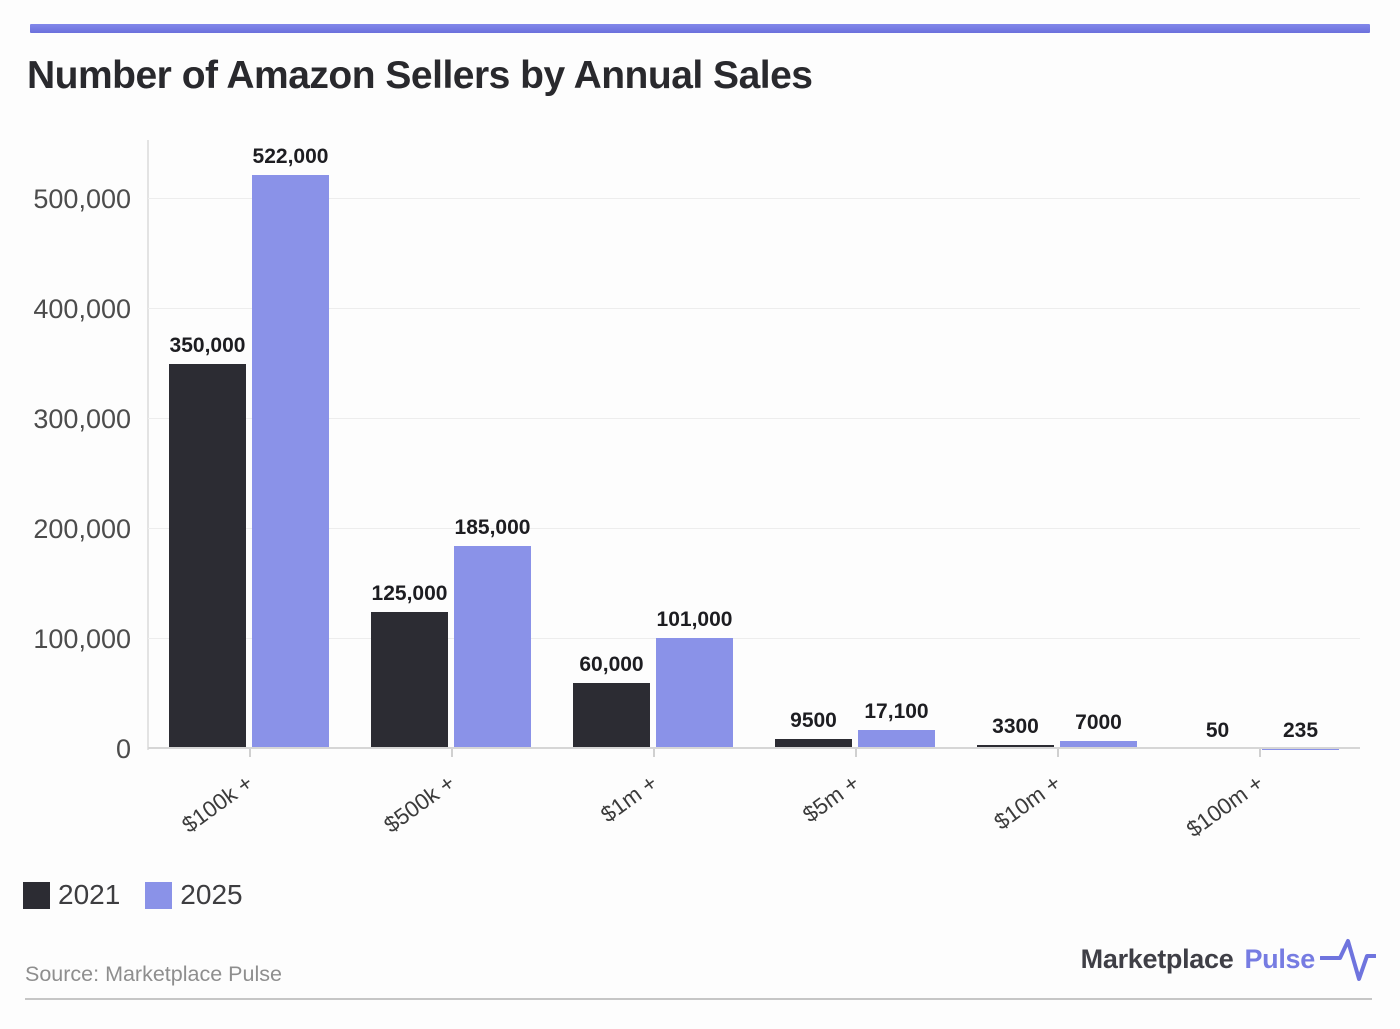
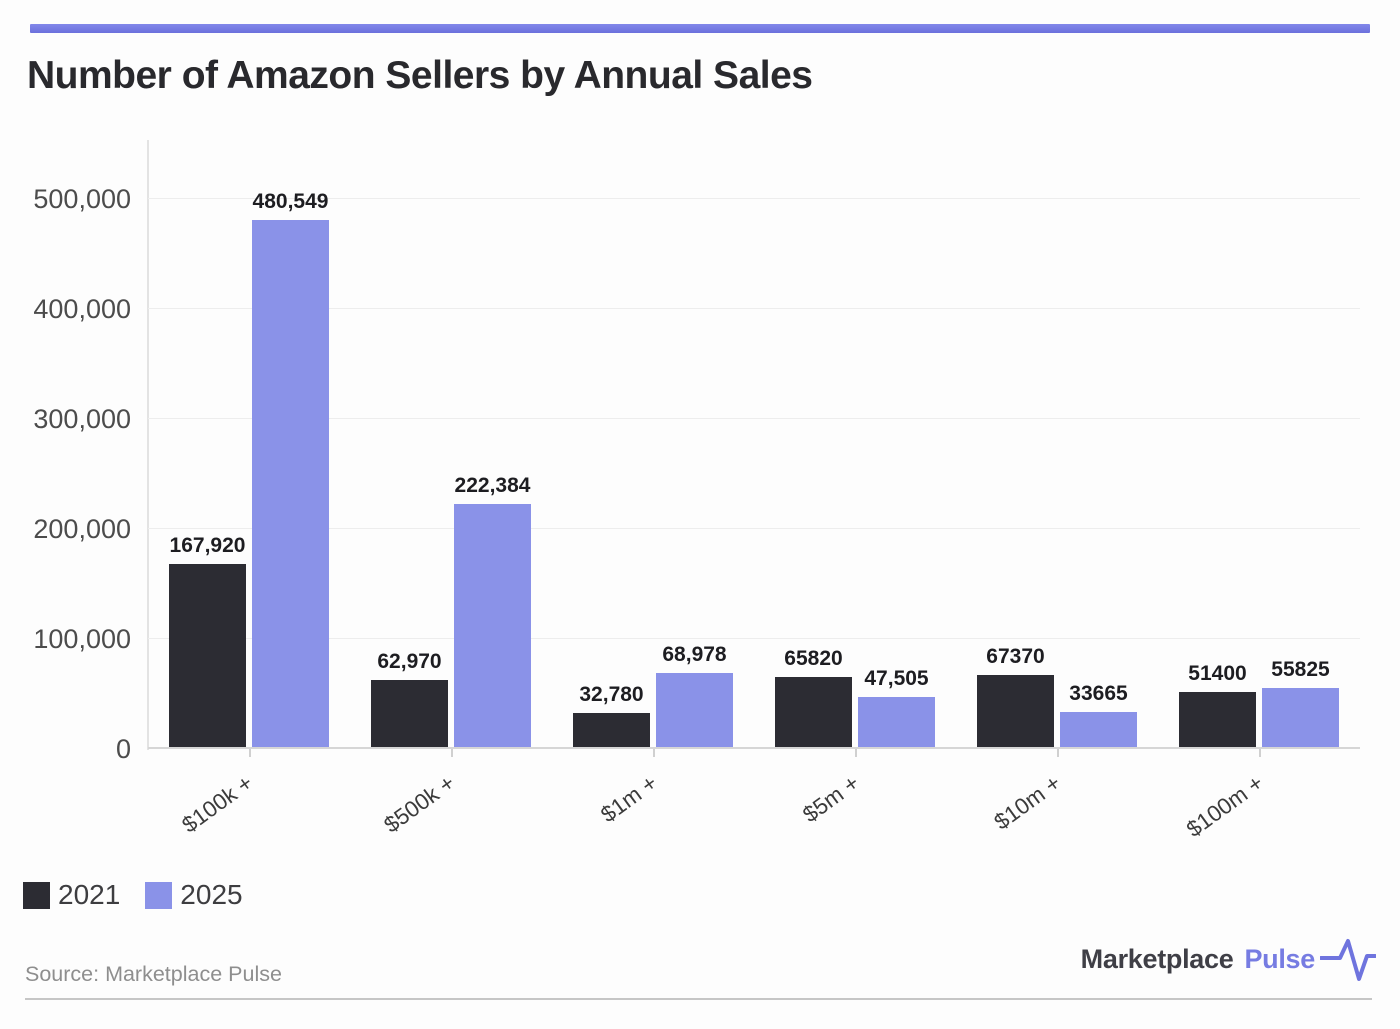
2021/$100k +: 350,000 -> 167,920
2025/$100k +: 522,000 -> 480,549
2021/$500k +: 125,000 -> 62,970
2025/$500k +: 185,000 -> 222,384
2021/$1m +: 60,000 -> 32,780
2025/$1m +: 101,000 -> 68,978
2021/$5m +: 9500 -> 65820
2025/$5m +: 17,100 -> 47,505
2021/$10m +: 3300 -> 67370
2025/$10m +: 7000 -> 33665
2021/$100m +: 50 -> 51400
2025/$100m +: 235 -> 55825
